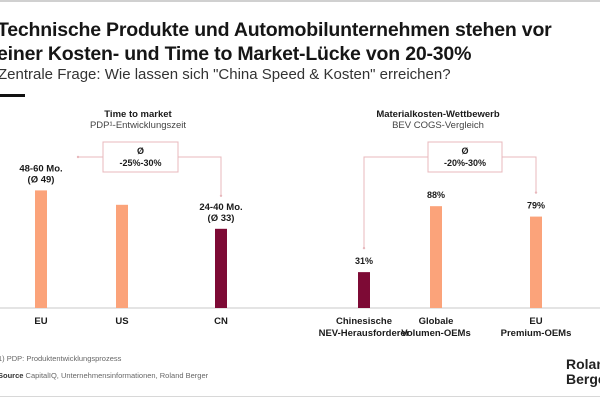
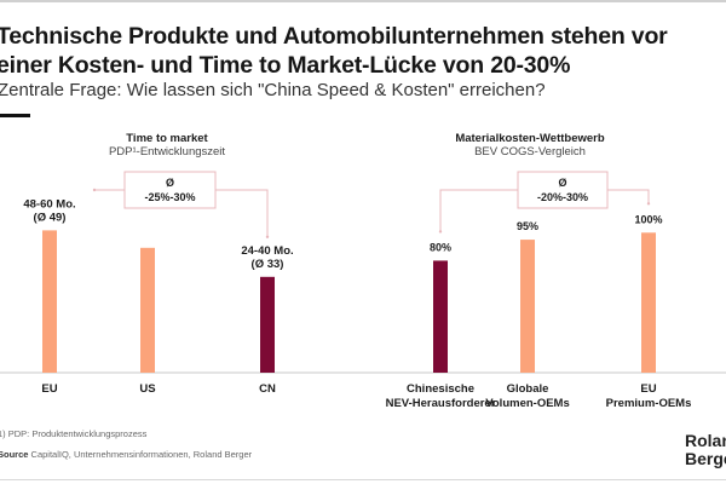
Materialkosten-Wettbewerb/Chinesische NEV-Herausforderer: 31% -> 80%
Materialkosten-Wettbewerb/Globale Volumen-OEMs: 88% -> 95%
Materialkosten-Wettbewerb/EU Premium-OEMs: 79% -> 100%
